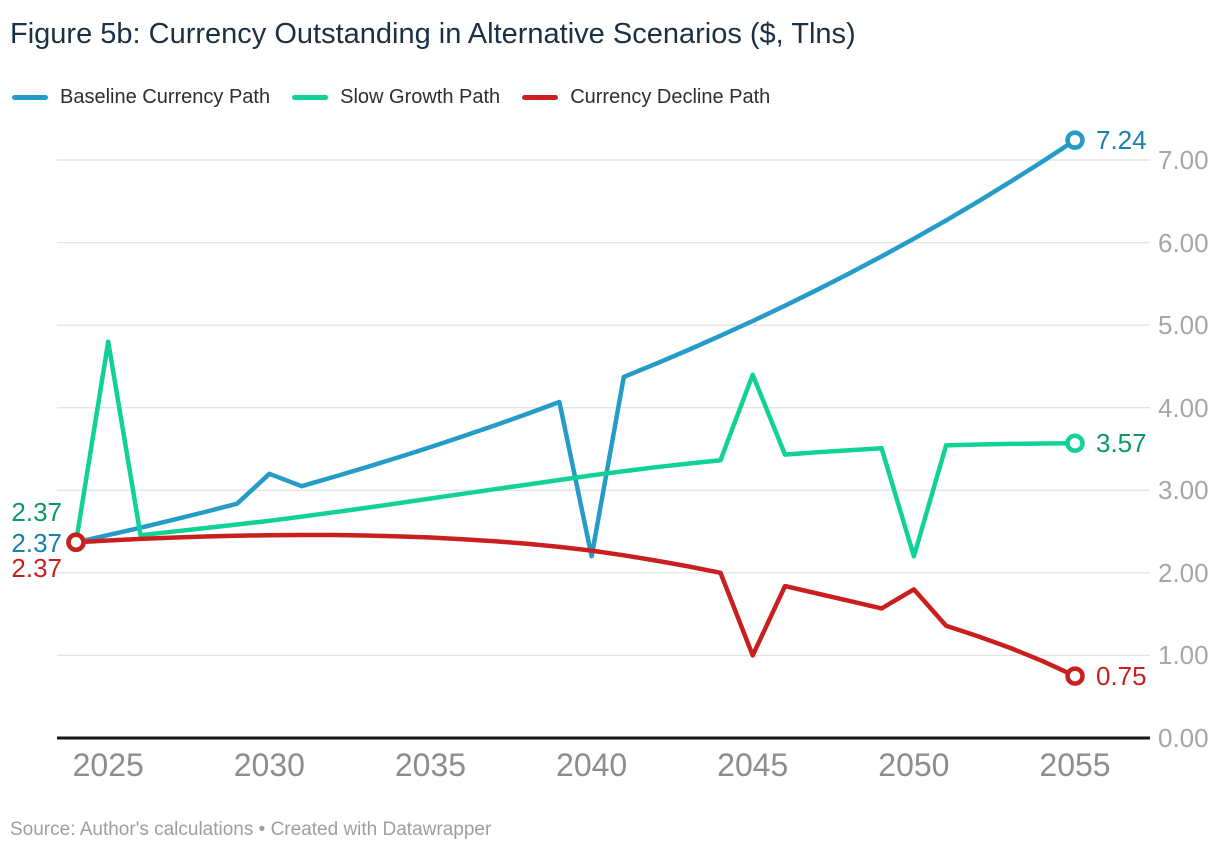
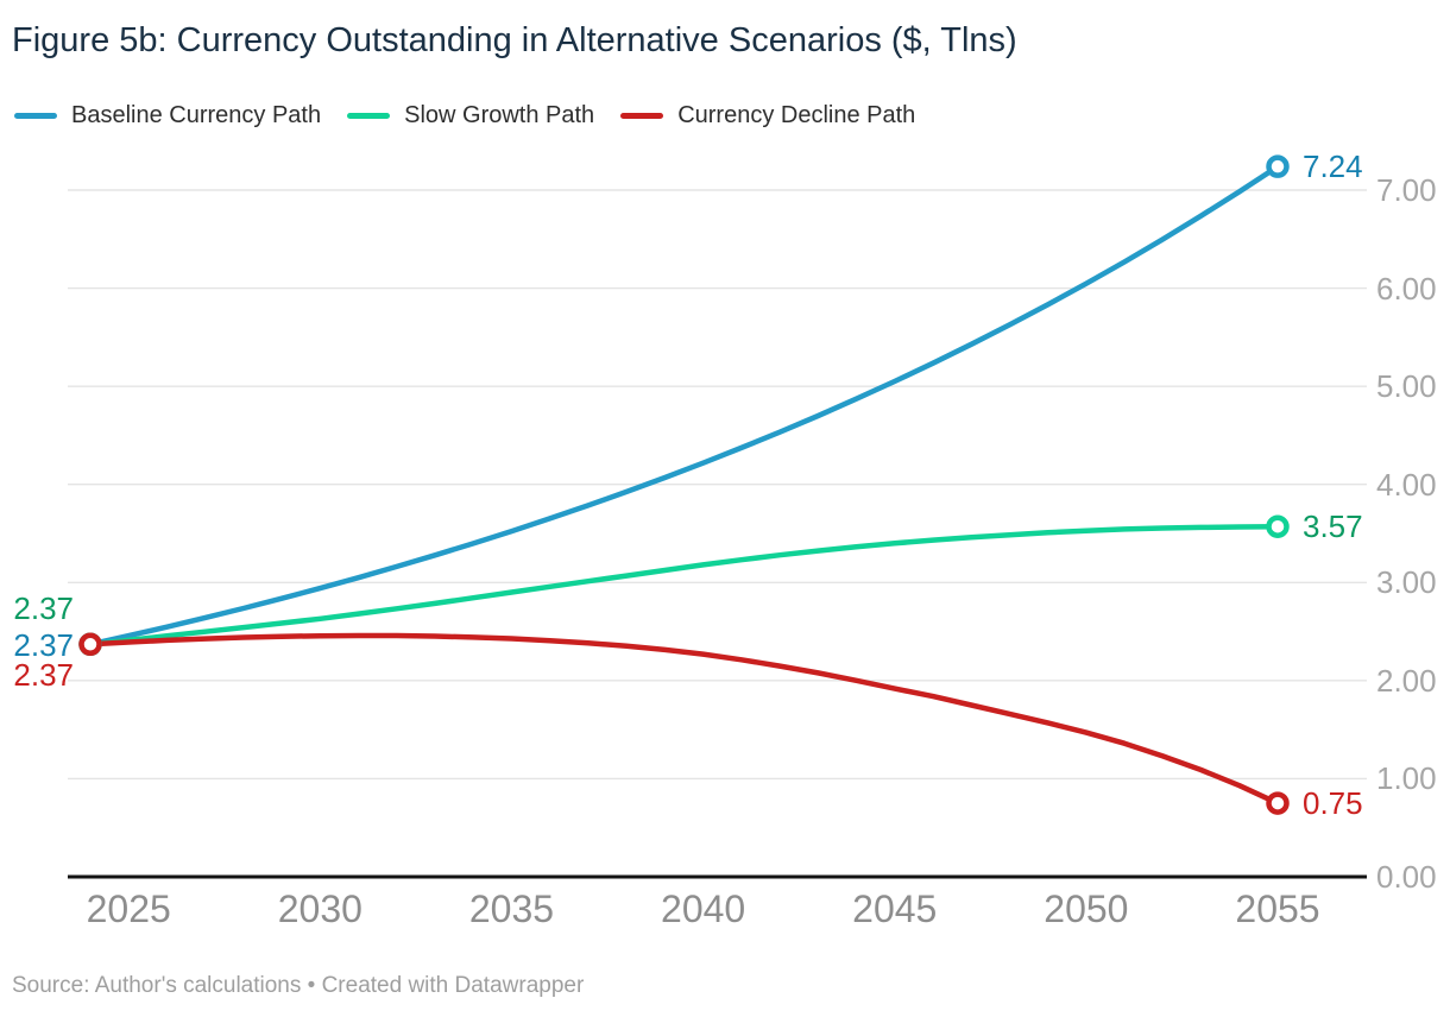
Slow Growth Path/2025: 4.8 -> 2.4
Baseline Currency Path/2030: 3.2 -> 2.9
Baseline Currency Path/2040: 2.2 -> 4.2
Slow Growth Path/2045: 4.4 -> 3.4
Currency Decline Path/2045: 1.0 -> 1.9
Slow Growth Path/2050: 2.2 -> 3.5
Currency Decline Path/2050: 1.8 -> 1.5
